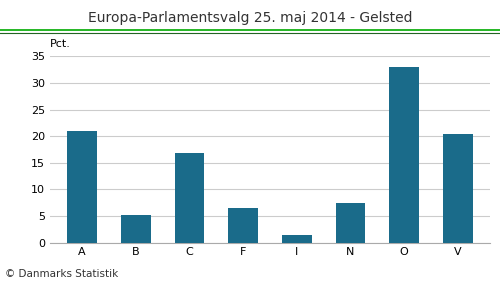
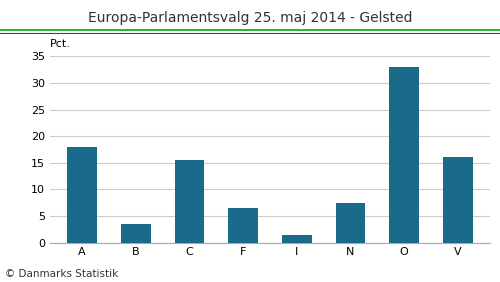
A: 21.0 -> 18.0
B: 5.2 -> 3.5
C: 16.8 -> 15.5
V: 20.4 -> 16.0
